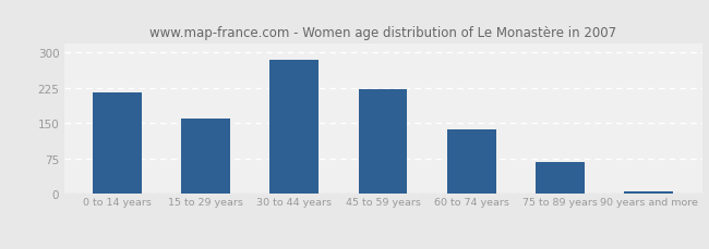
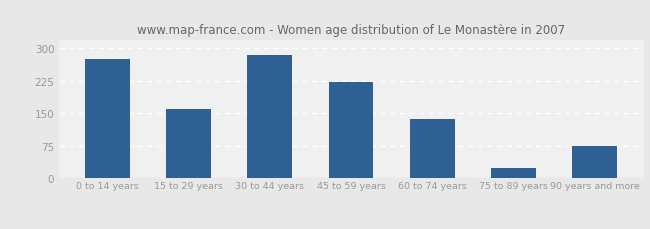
0 to 14 years: 215 -> 275
75 to 89 years: 68 -> 25
90 years and more: 5 -> 75
